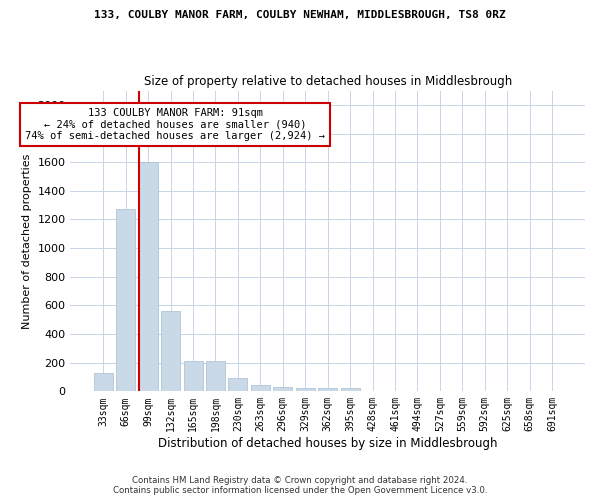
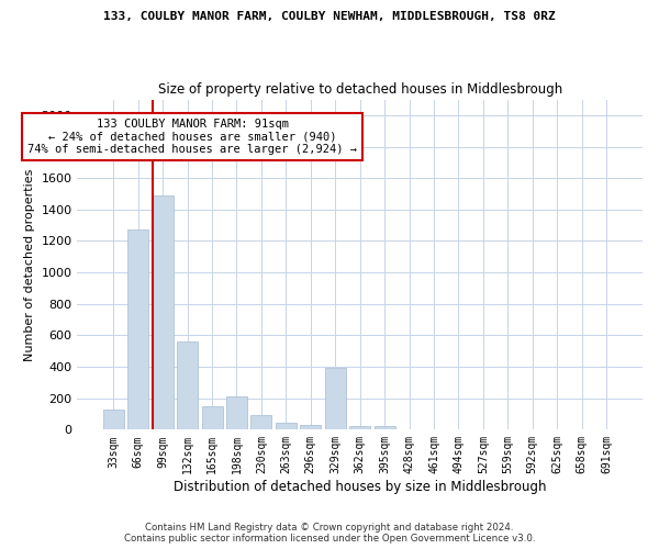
99sqm: 1600 -> 1490
165sqm: 220 -> 150
329sqm: 20 -> 390
